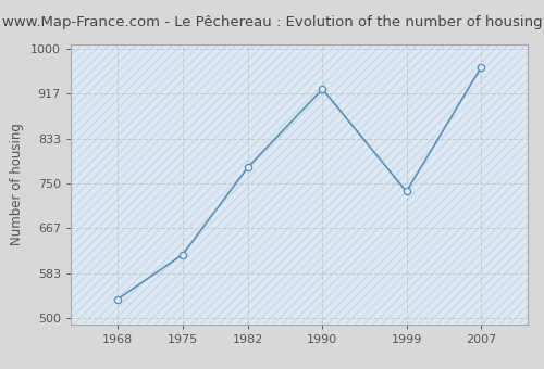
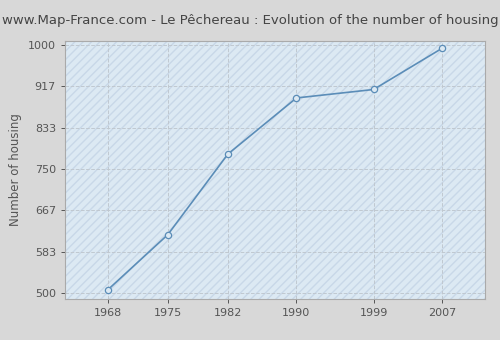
1968: 535 -> 507
1990: 925 -> 893
1999: 735 -> 910
2007: 965 -> 993
